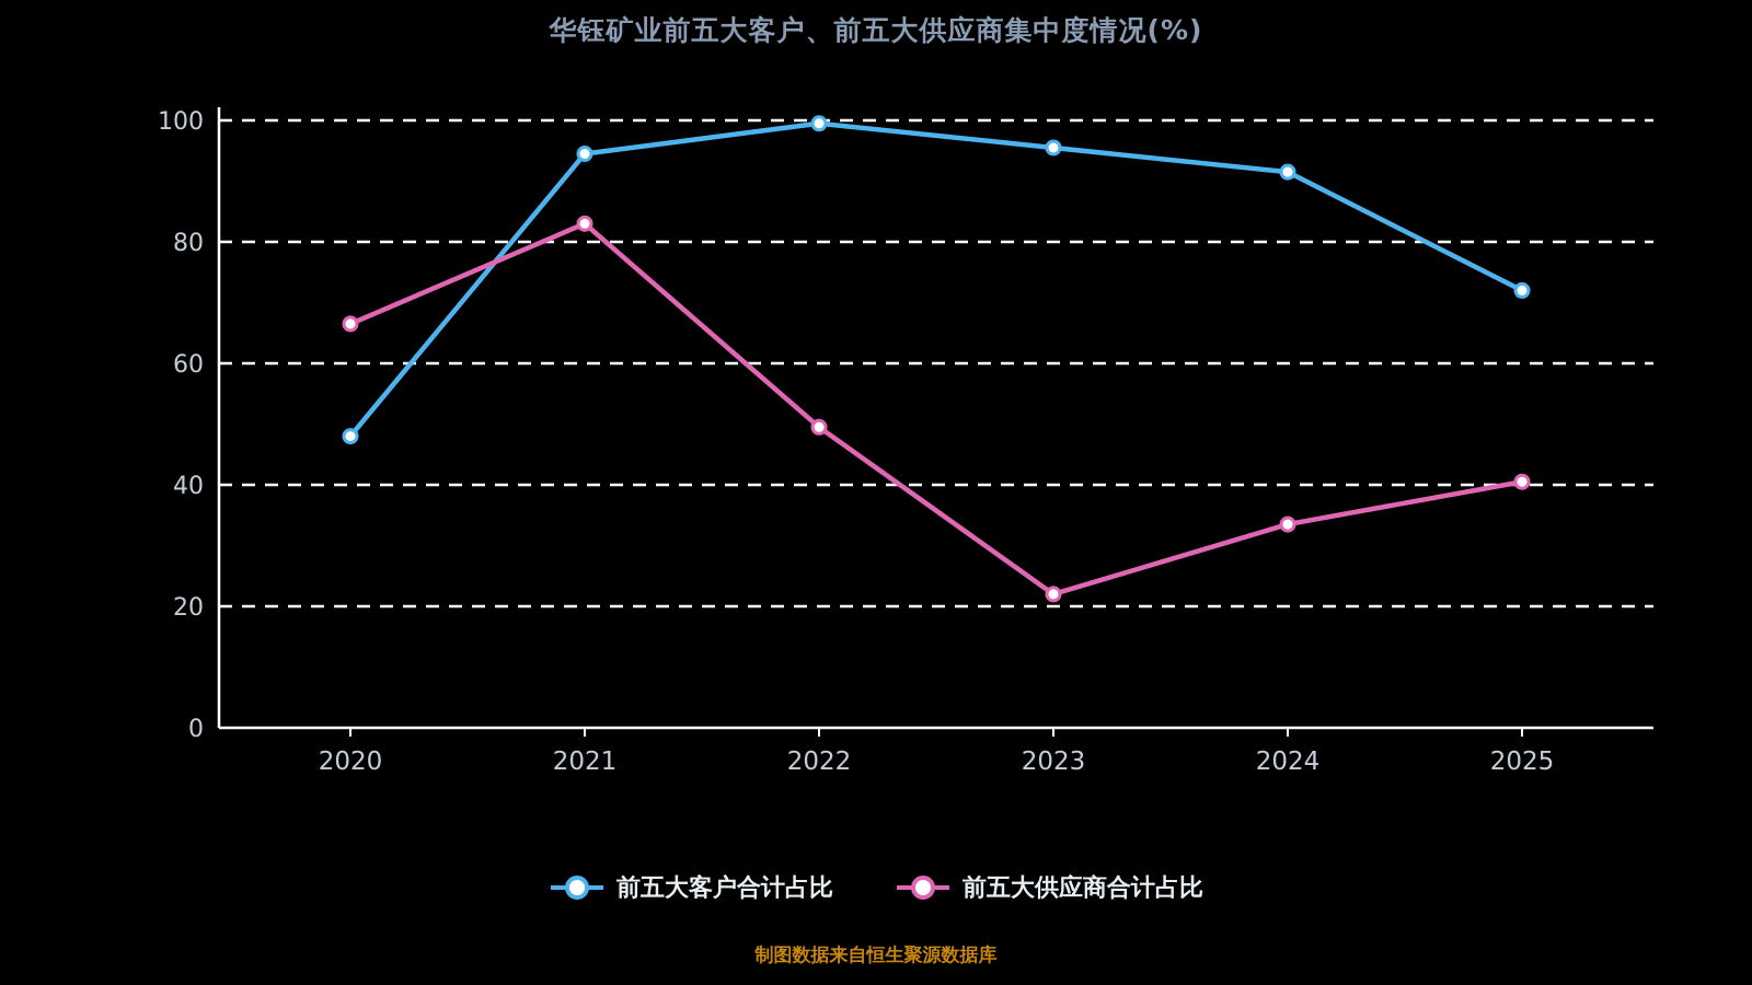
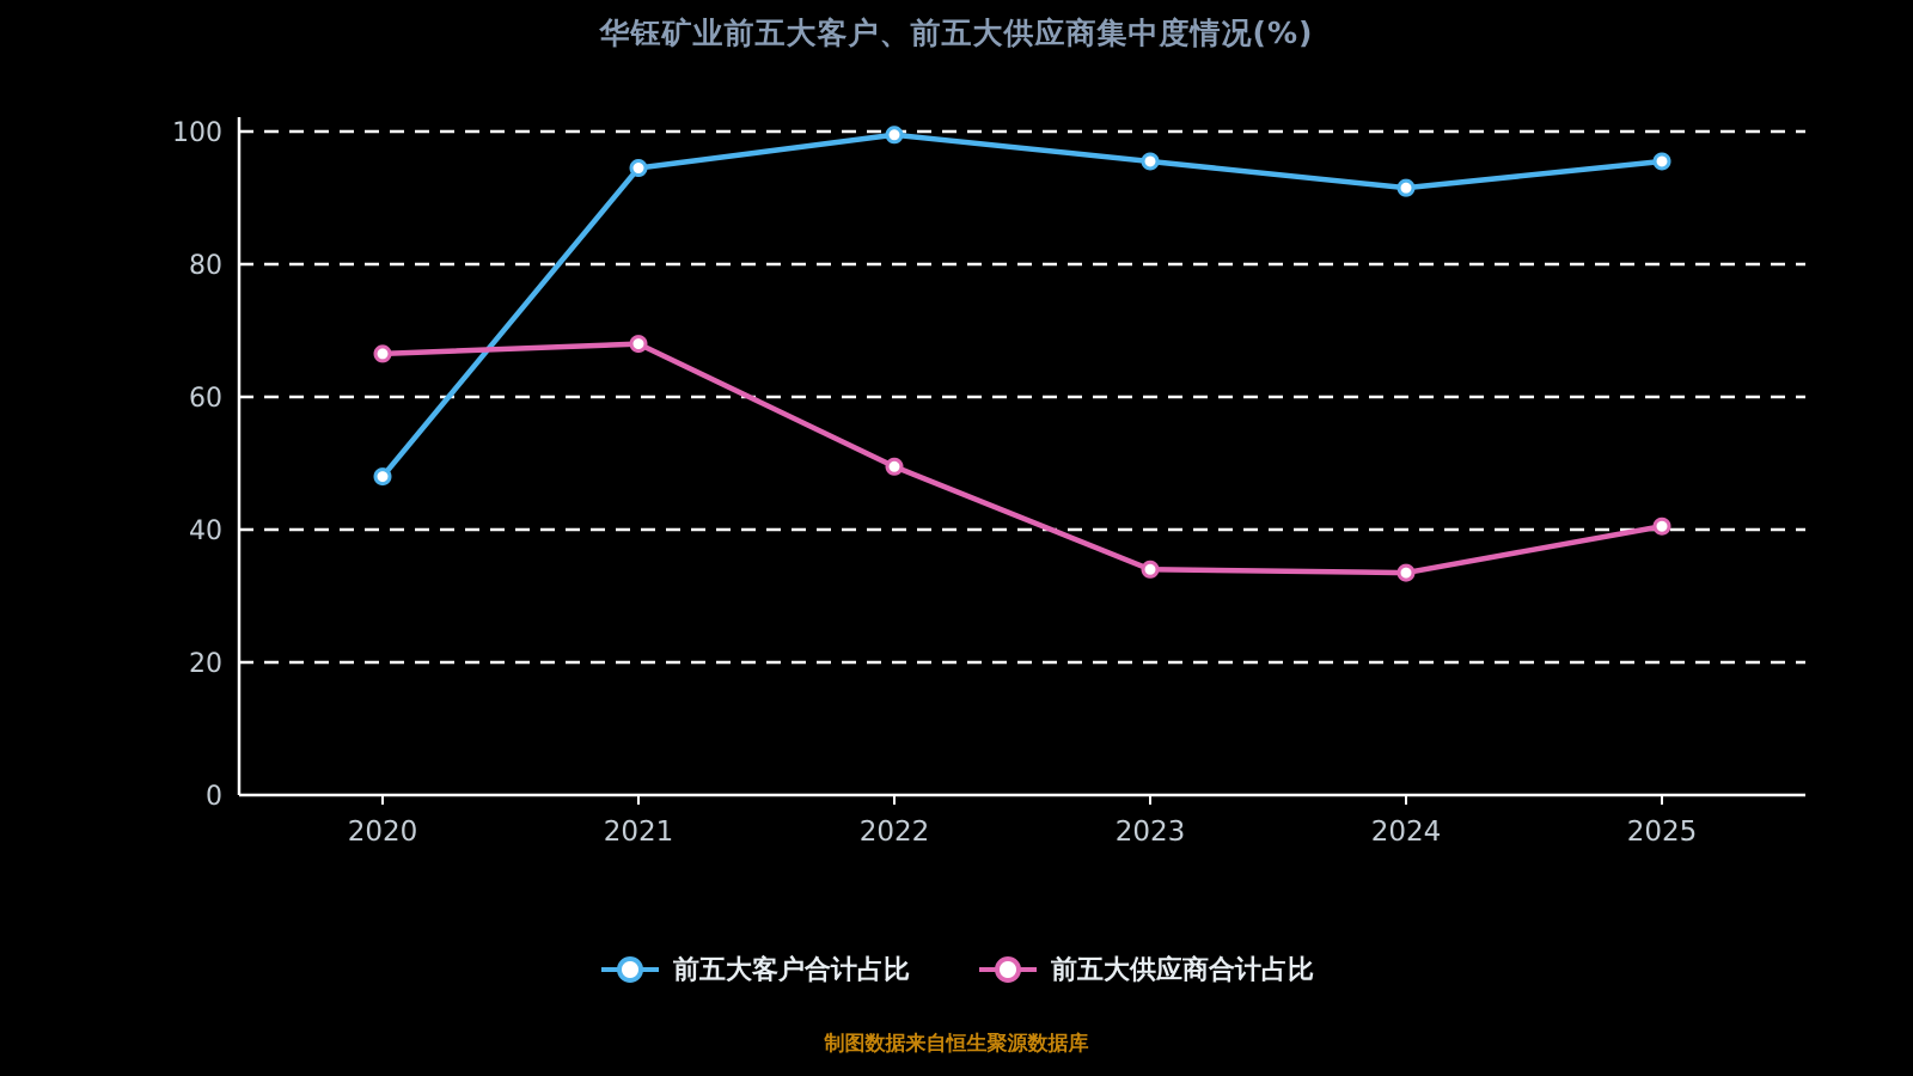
前五大供应商合计占比/2021: 83 -> 68
前五大供应商合计占比/2023: 22 -> 34
前五大客户合计占比/2025: 72 -> 96
